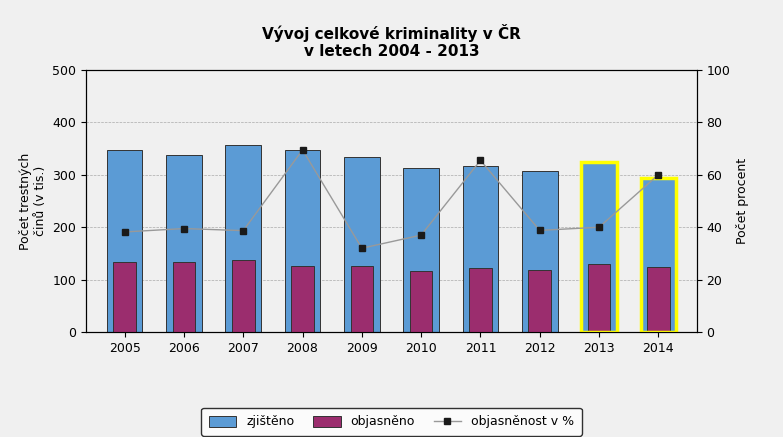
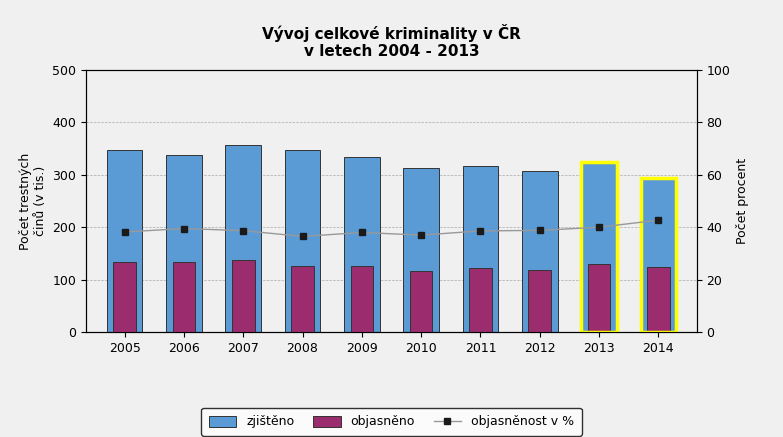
objasněnost v %/2008: 69.5 -> 36.5
objasněnost v %/2009: 32.0 -> 38.0
objasněnost v %/2011: 65.5 -> 38.6
objasněnost v %/2014: 60.0 -> 42.7
